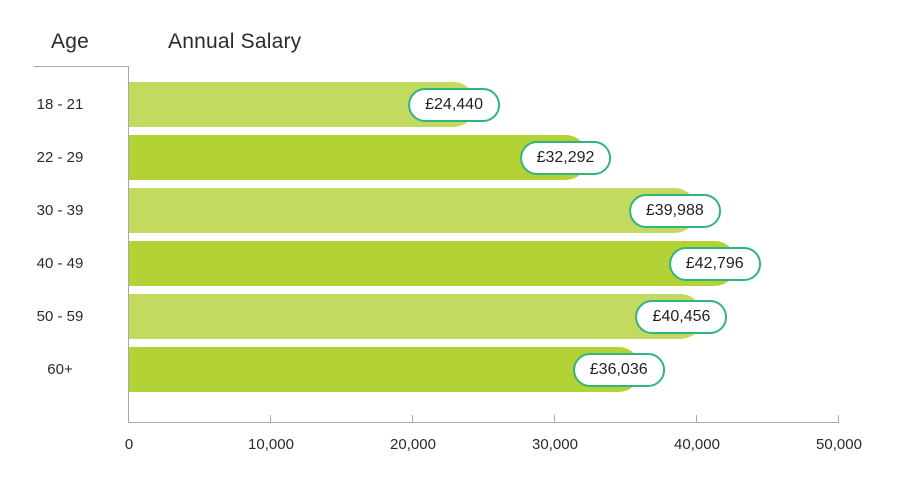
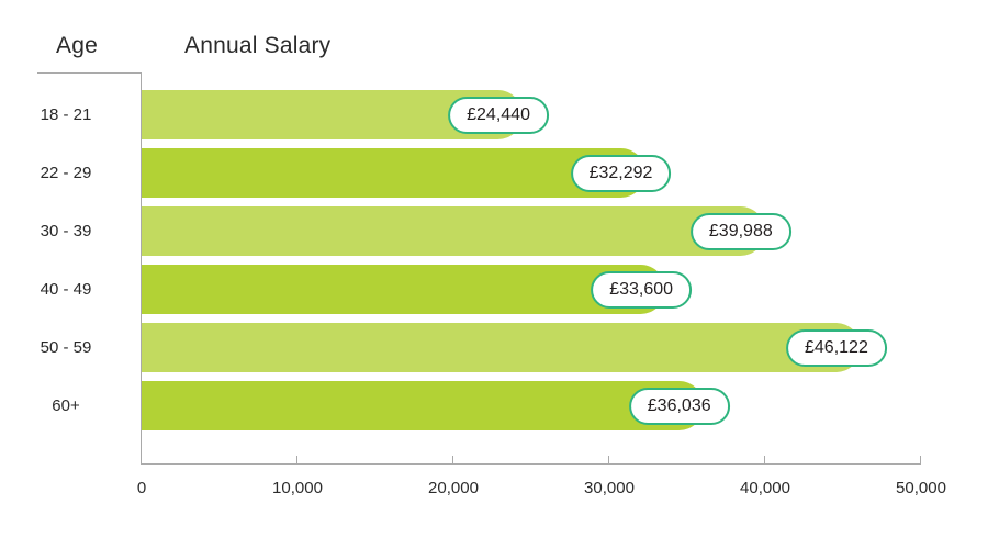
40 - 49: £42,796 -> £33,600
50 - 59: £40,456 -> £46,122
